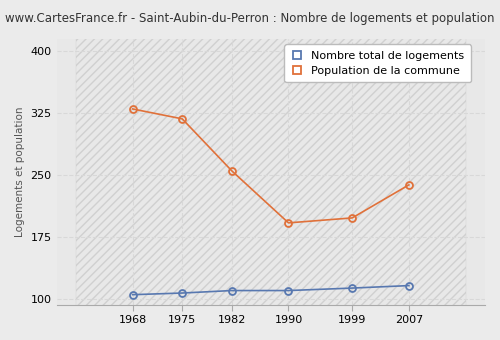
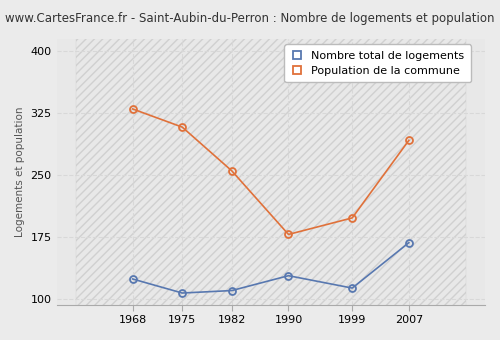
Nombre total de logements/1968: 105 -> 124
Population de la commune/1975: 318 -> 308
Nombre total de logements/1990: 110 -> 128
Population de la commune/1990: 192 -> 178
Nombre total de logements/2007: 116 -> 168
Population de la commune/2007: 238 -> 292
